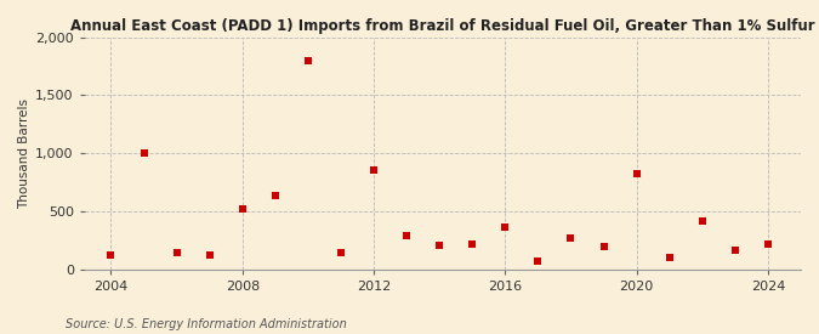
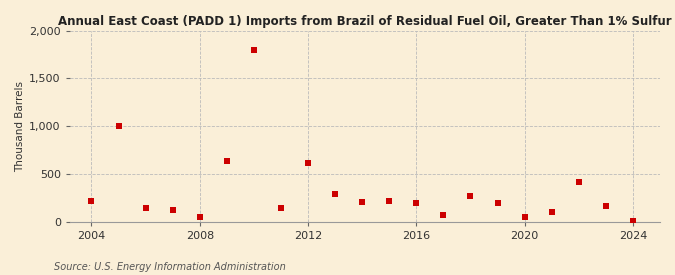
2004: 120 -> 220
2008: 520 -> 40
2012: 860 -> 620
2016: 360 -> 200
2020: 820 -> 40
2024: 220 -> 0
